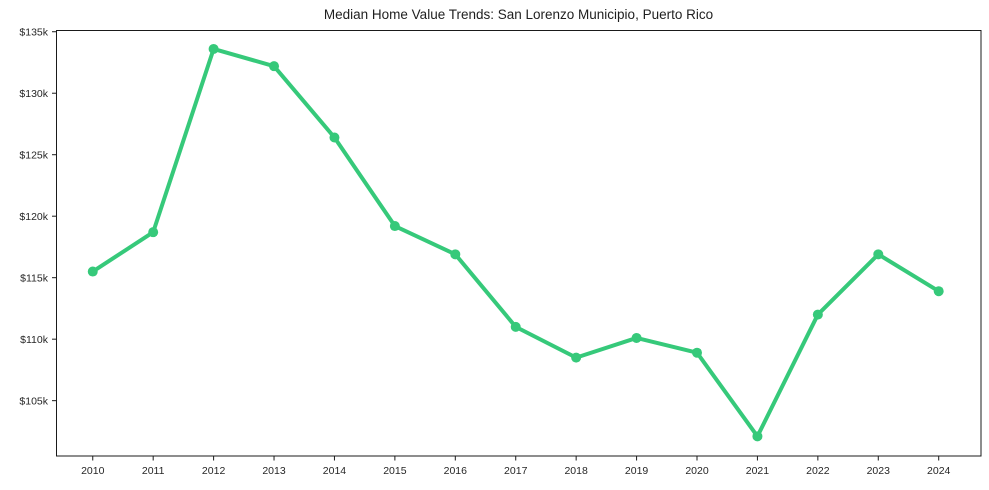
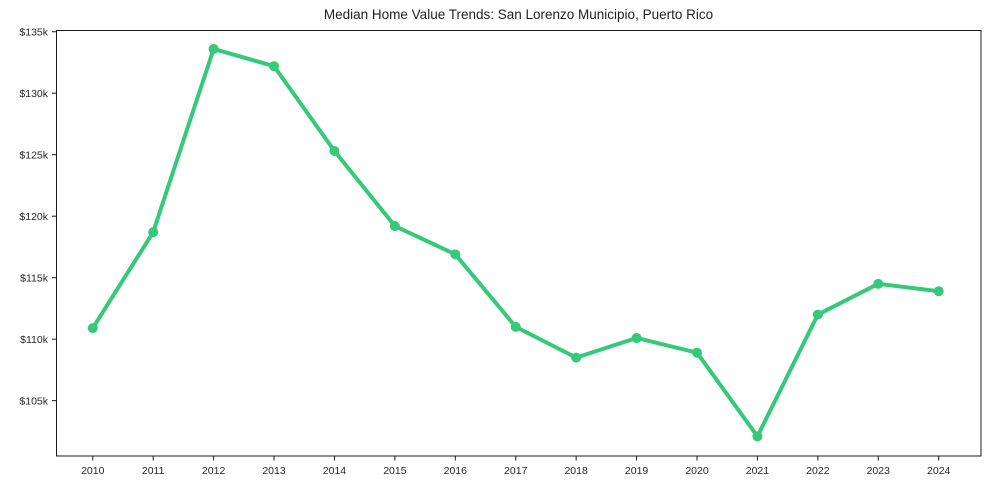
2010: $115.5k -> $110.9k
2014: $126.4k -> $125.3k
2023: $116.9k -> $114.5k
